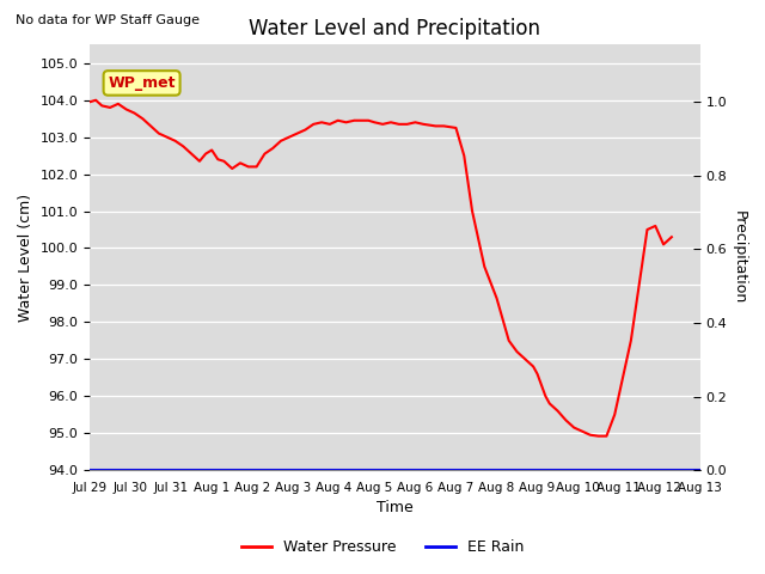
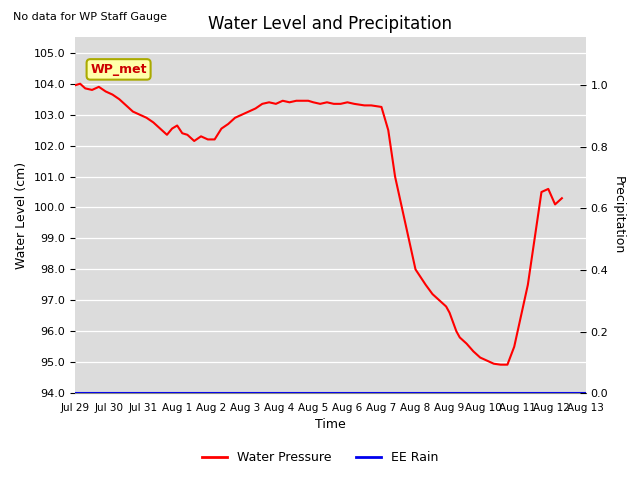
Aug 8: 98.65 -> 98.00
